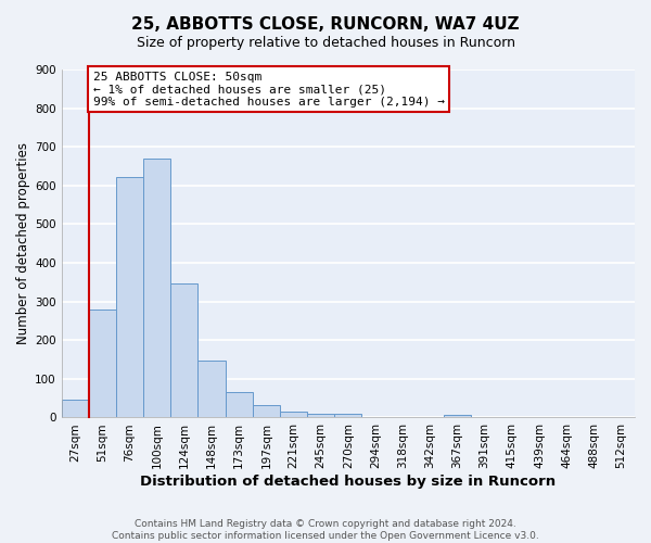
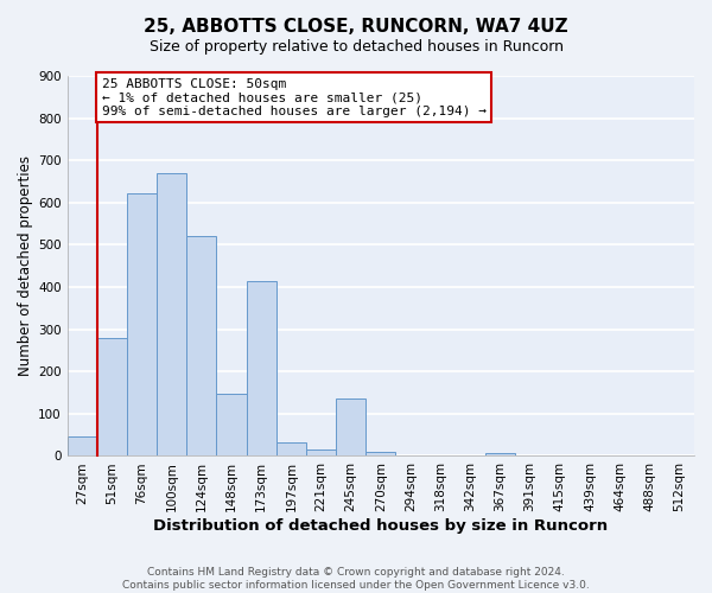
124sqm: 347 -> 520
173sqm: 65 -> 415
245sqm: 11 -> 135
